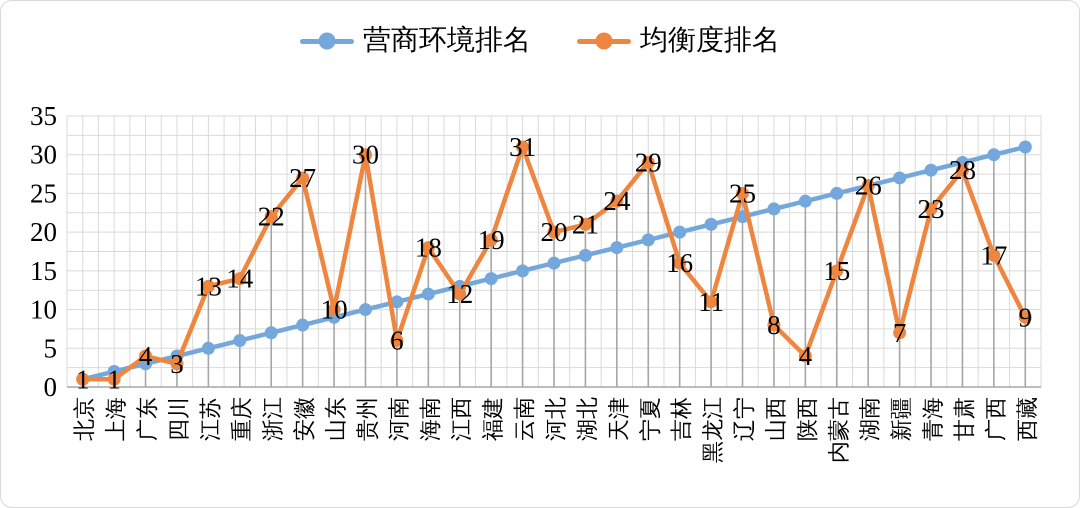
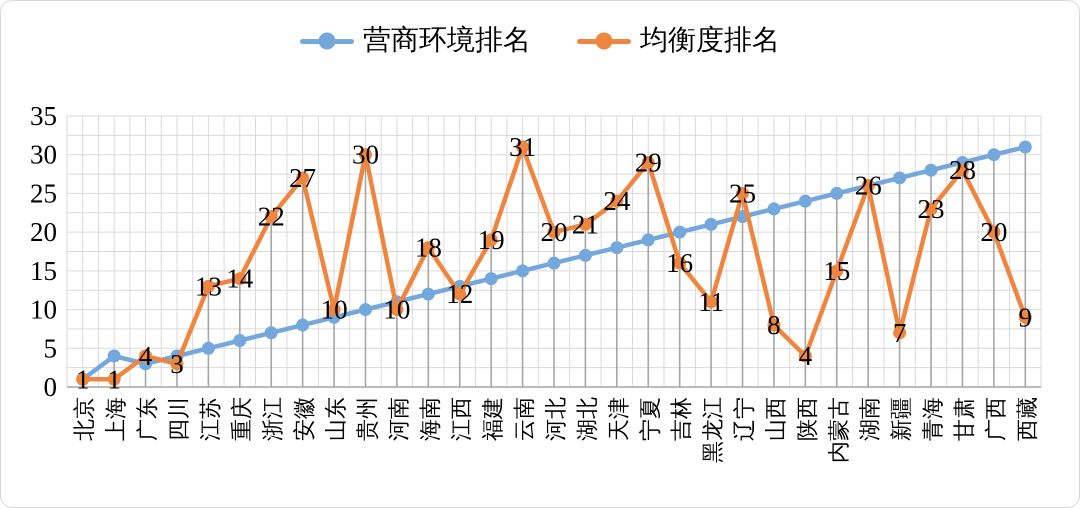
营商环境排名/上海: 2 -> 4
均衡度排名/河南: 6 -> 10
均衡度排名/广西: 17 -> 20
